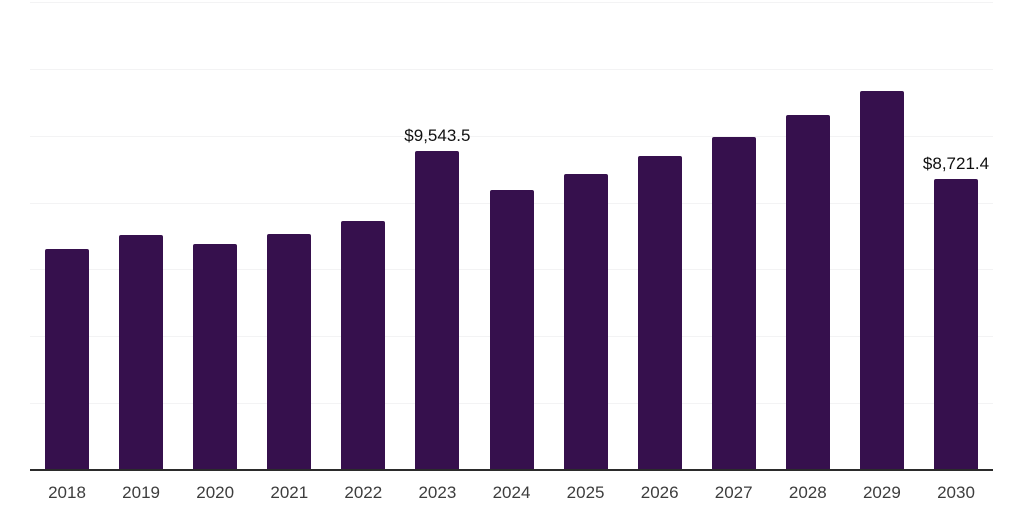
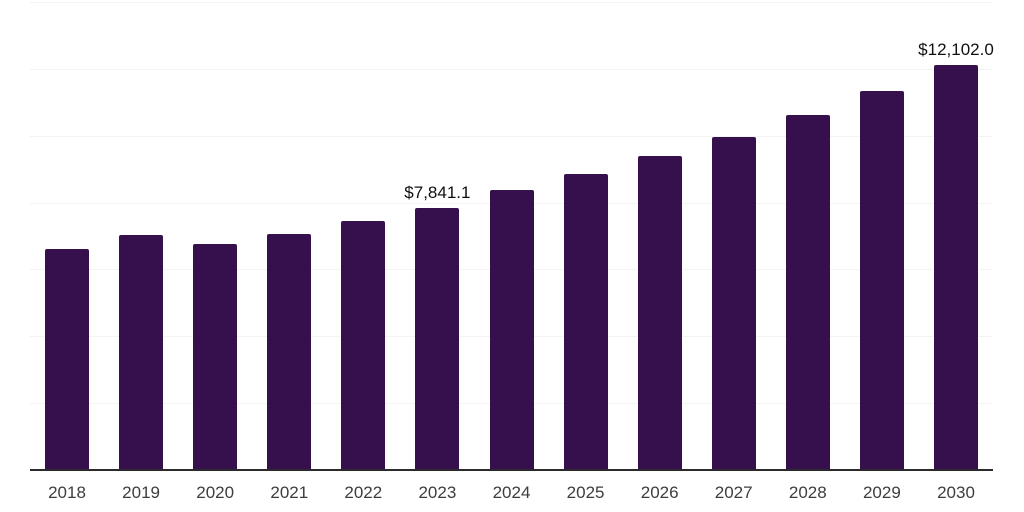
2023: $9,543.5 -> $7,841.1
2030: $8,721.4 -> $12,102.0
